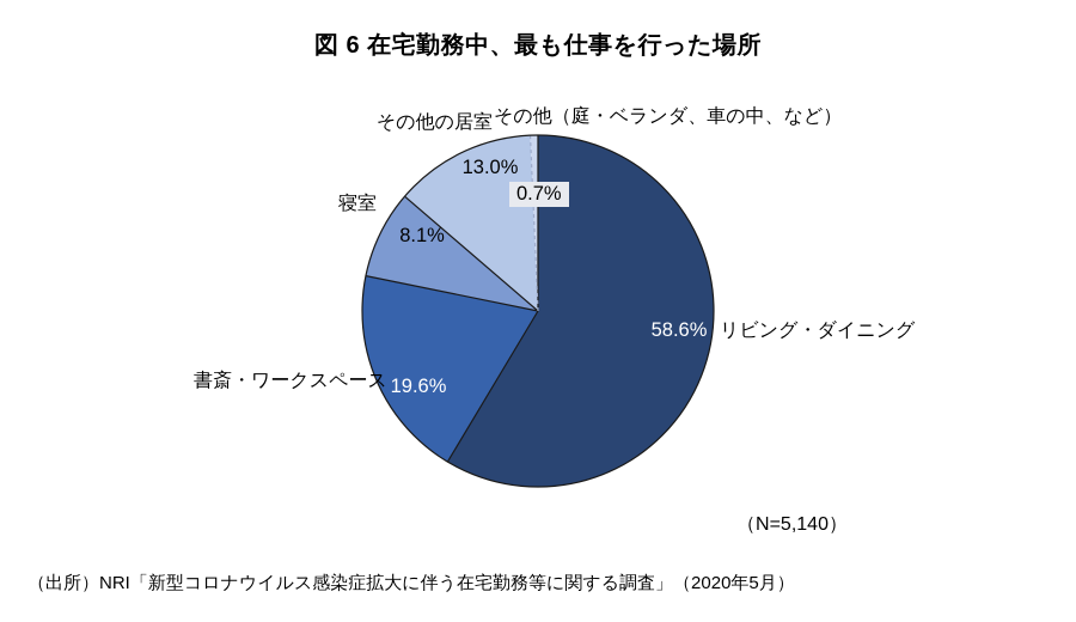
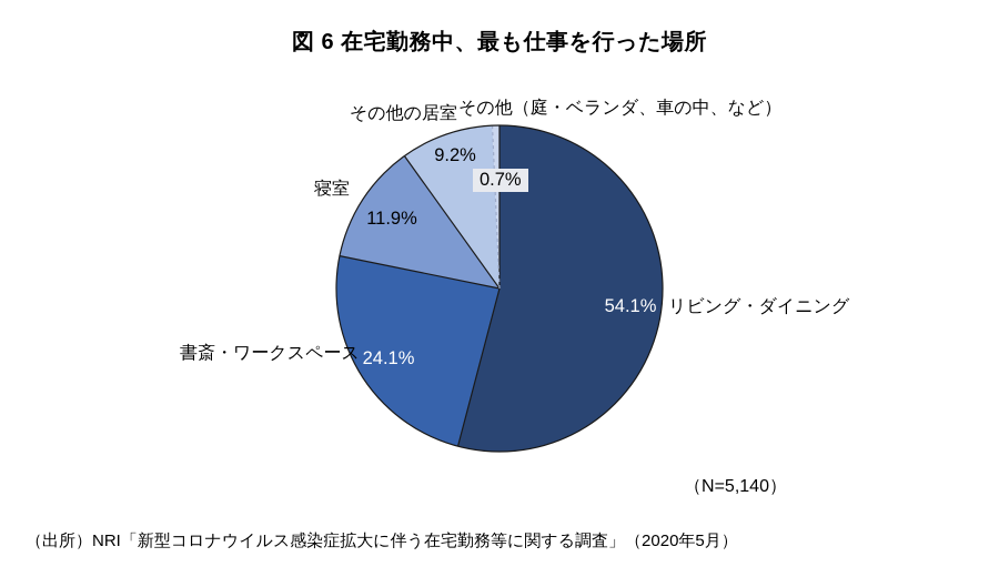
リビング・ダイニング: 58.6% -> 54.1%
書斎・ワークスペース: 19.6% -> 24.1%
寝室: 8.1% -> 11.9%
その他の居室: 13.0% -> 9.2%
